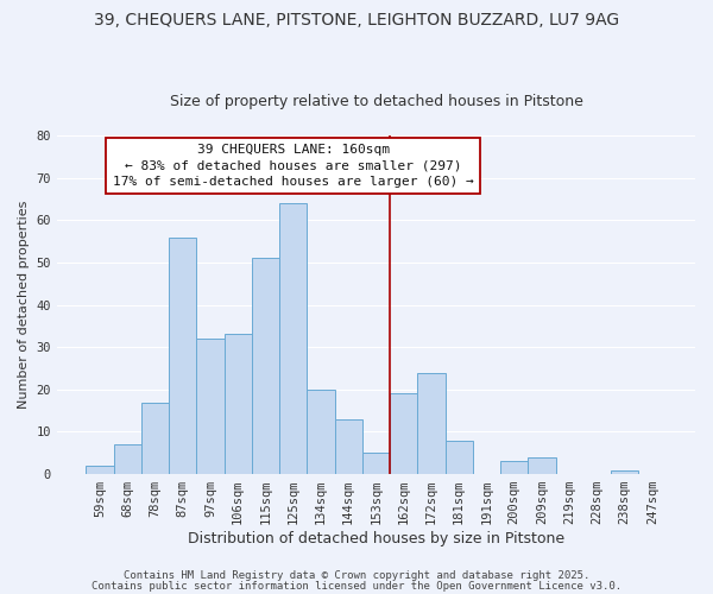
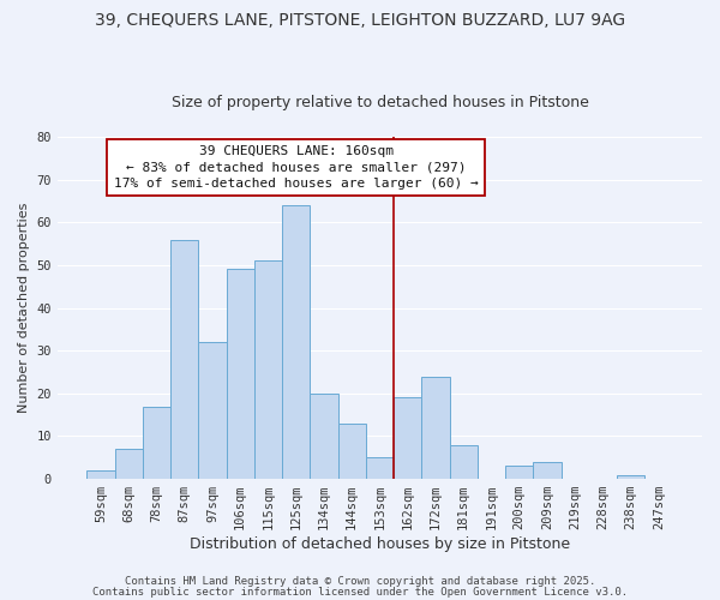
106sqm: 33 -> 49
